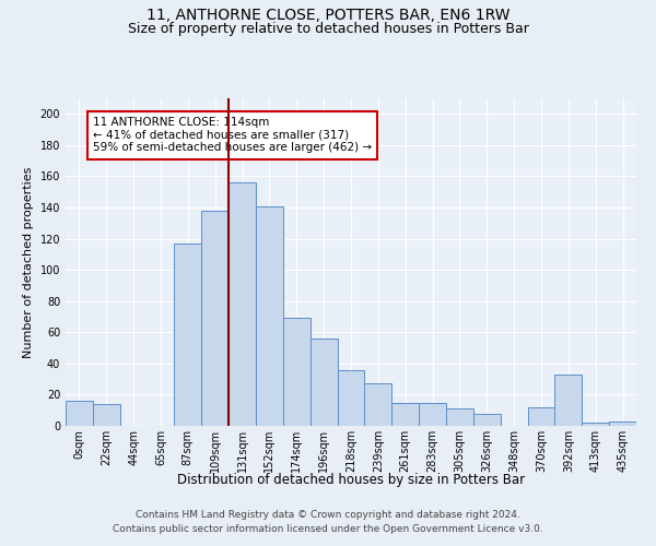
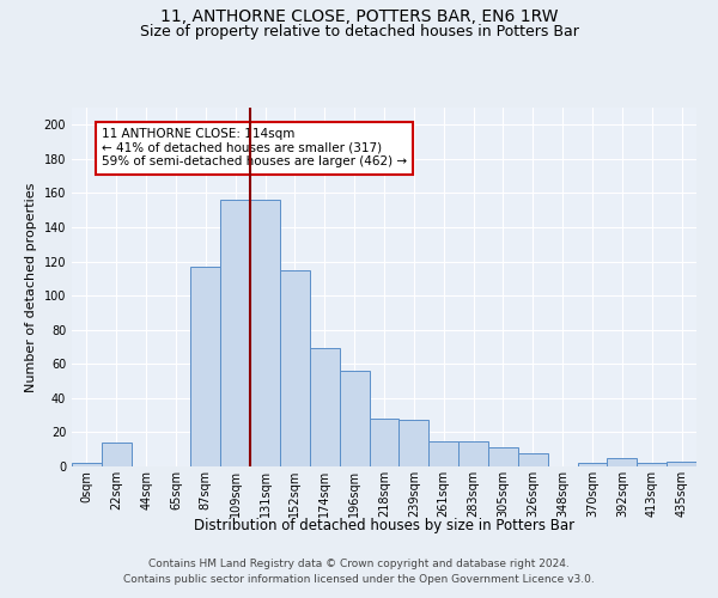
0sqm: 16 -> 2
109sqm: 138 -> 156
152sqm: 141 -> 115
218sqm: 36 -> 28
370sqm: 12 -> 2
392sqm: 33 -> 5
